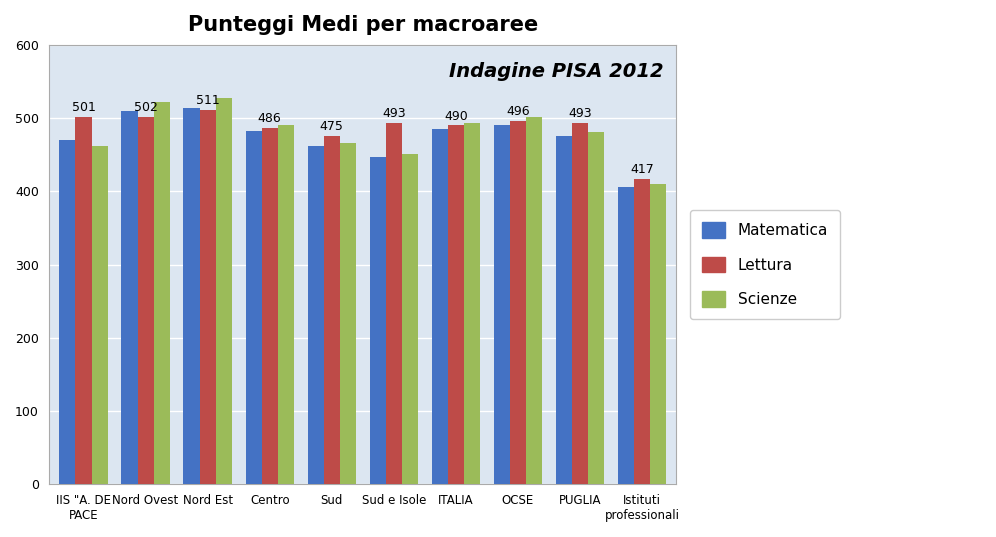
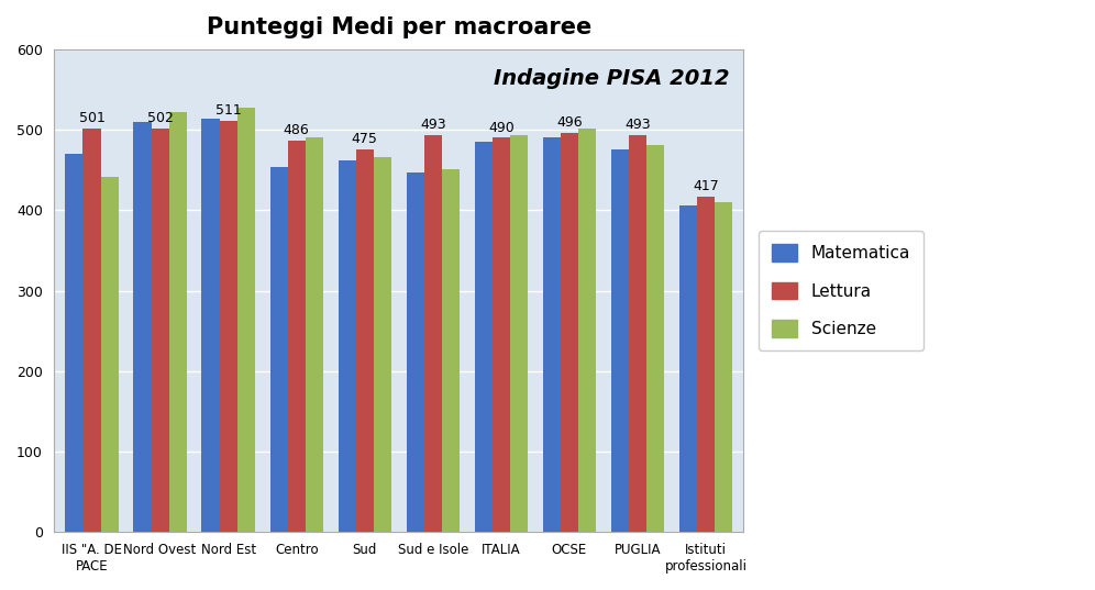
Scienze/IIS "A. DE PACE: 462 -> 442
Matematica/Centro: 483 -> 454
